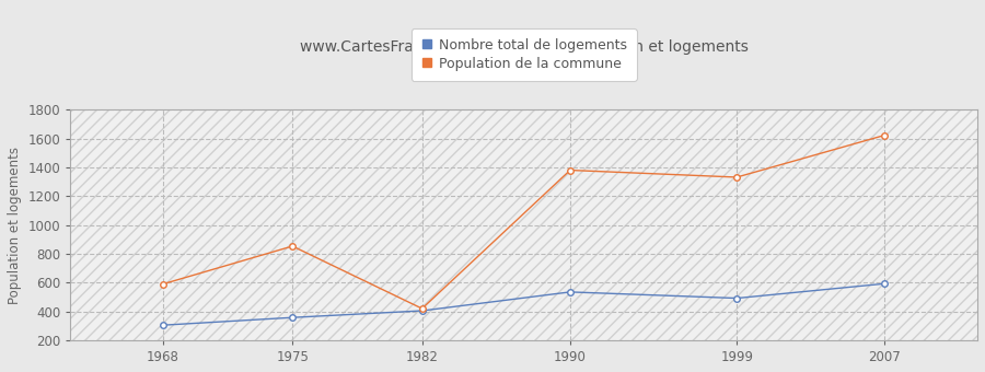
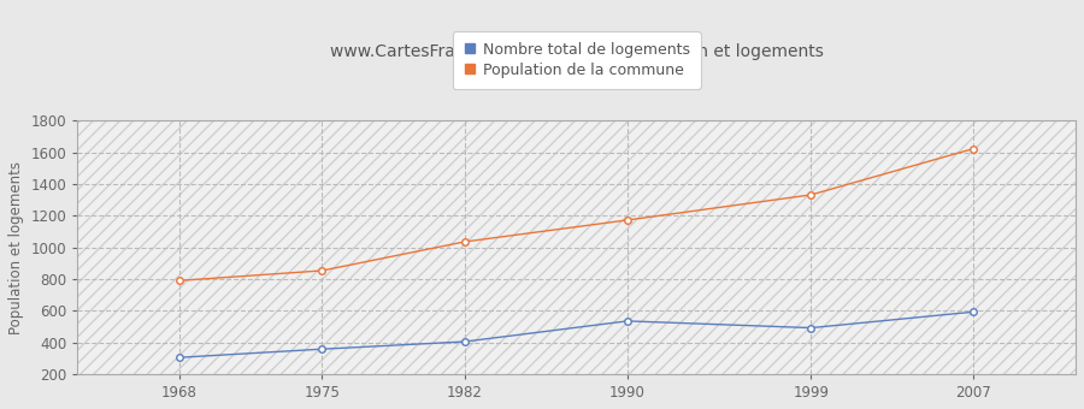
Population de la commune/1968: 590 -> 790
Population de la commune/1982: 420 -> 1040
Population de la commune/1990: 1380 -> 1170
